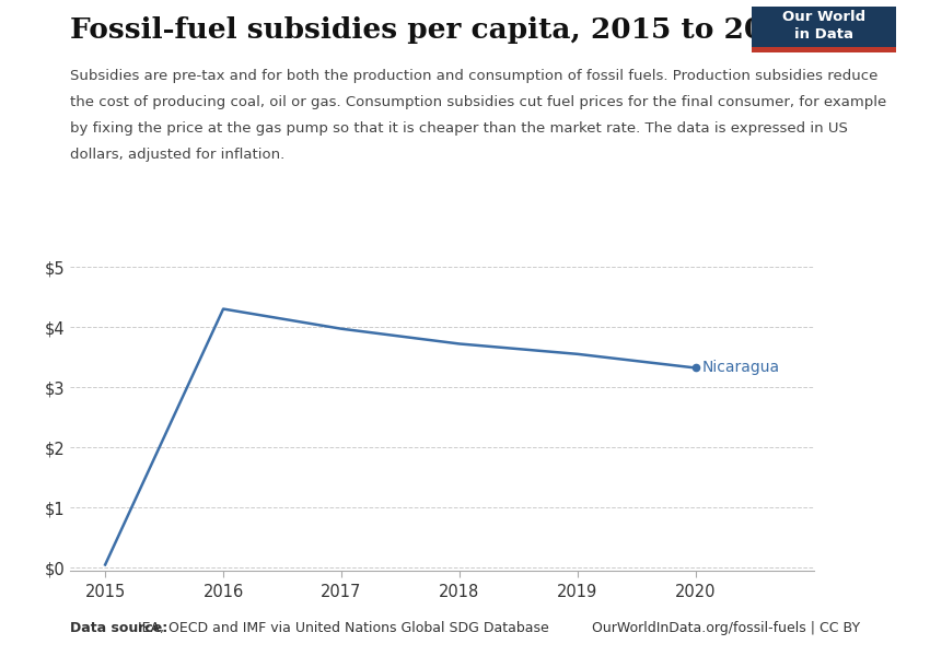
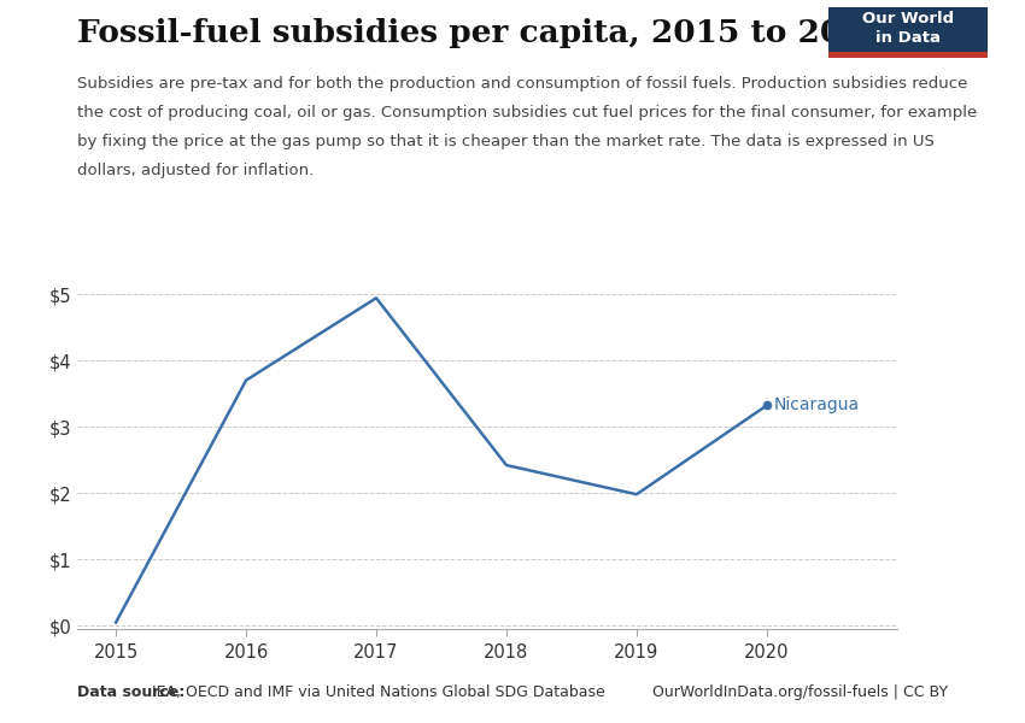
2016: $4.30 -> $3.70
2017: $3.97 -> $4.94
2018: $3.72 -> $2.42
2019: $3.55 -> $1.98
